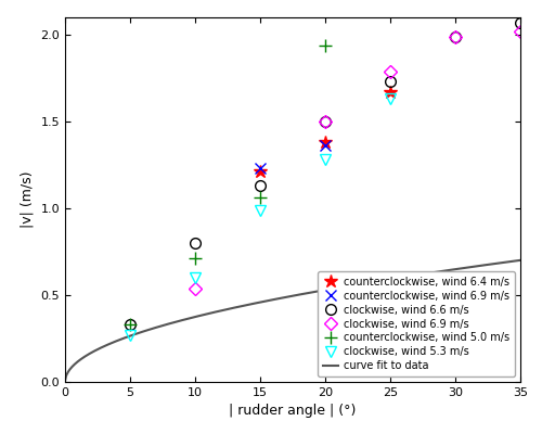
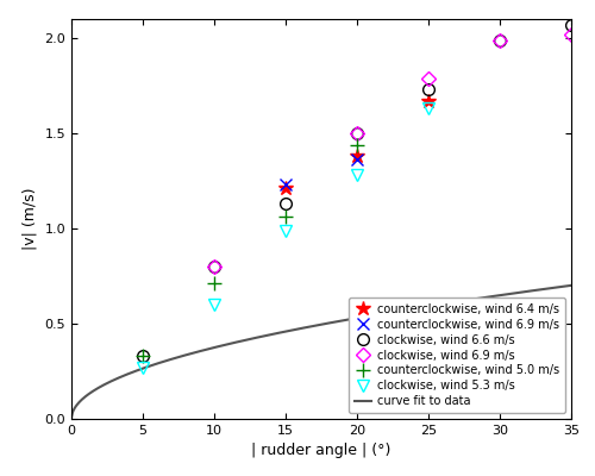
clockwise, wind 6.9 m/s/10: 0.54 -> 0.80
counterclockwise, wind 5.0 m/s/20: 1.94 -> 1.44
